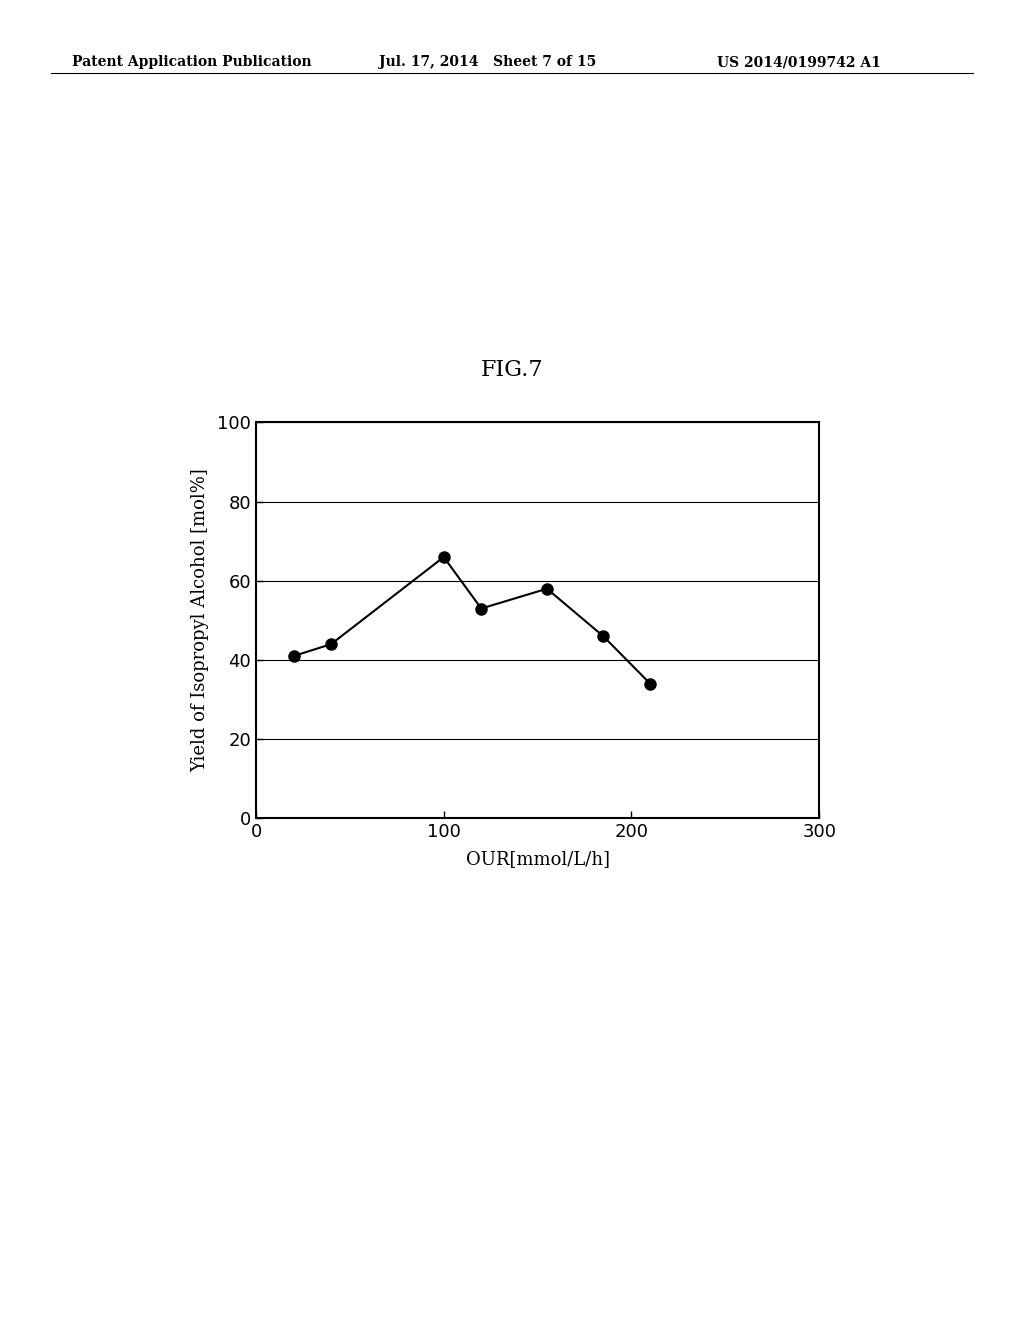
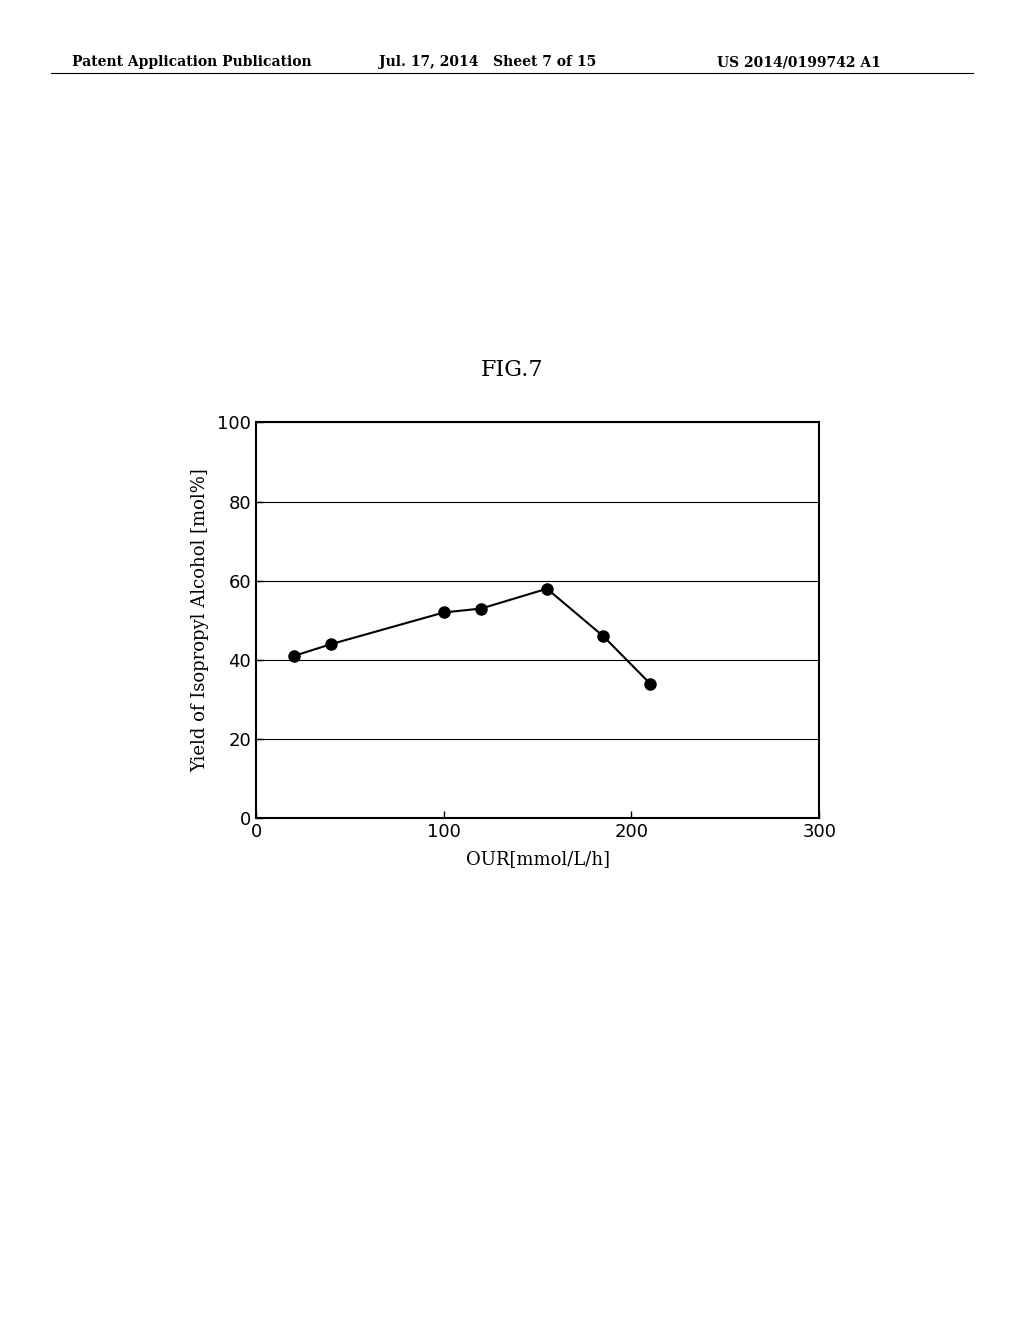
100: 66 -> 52
